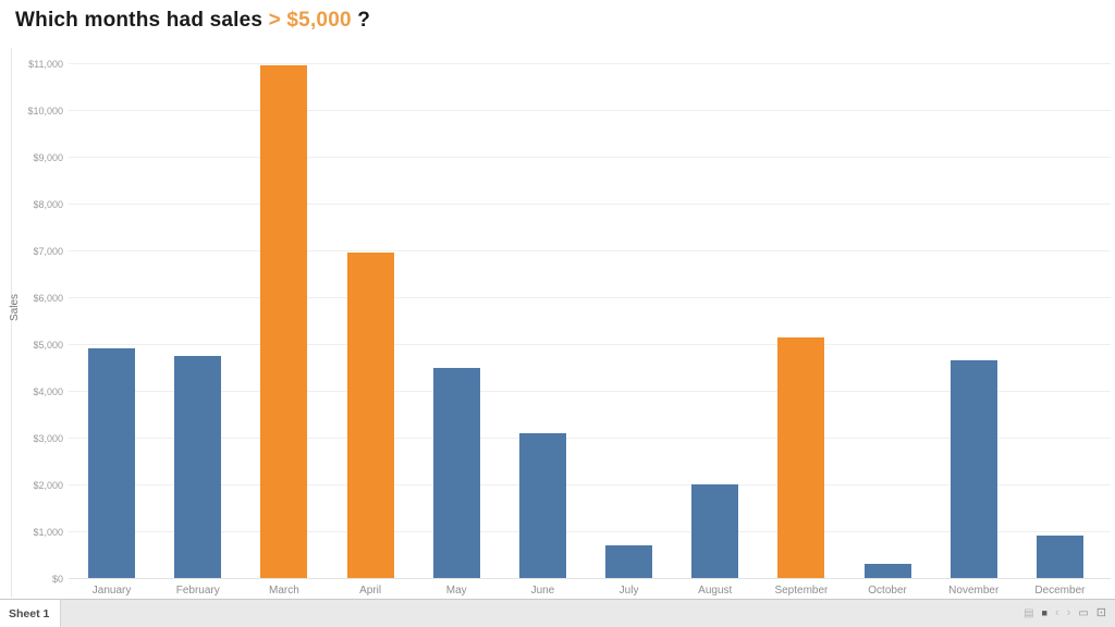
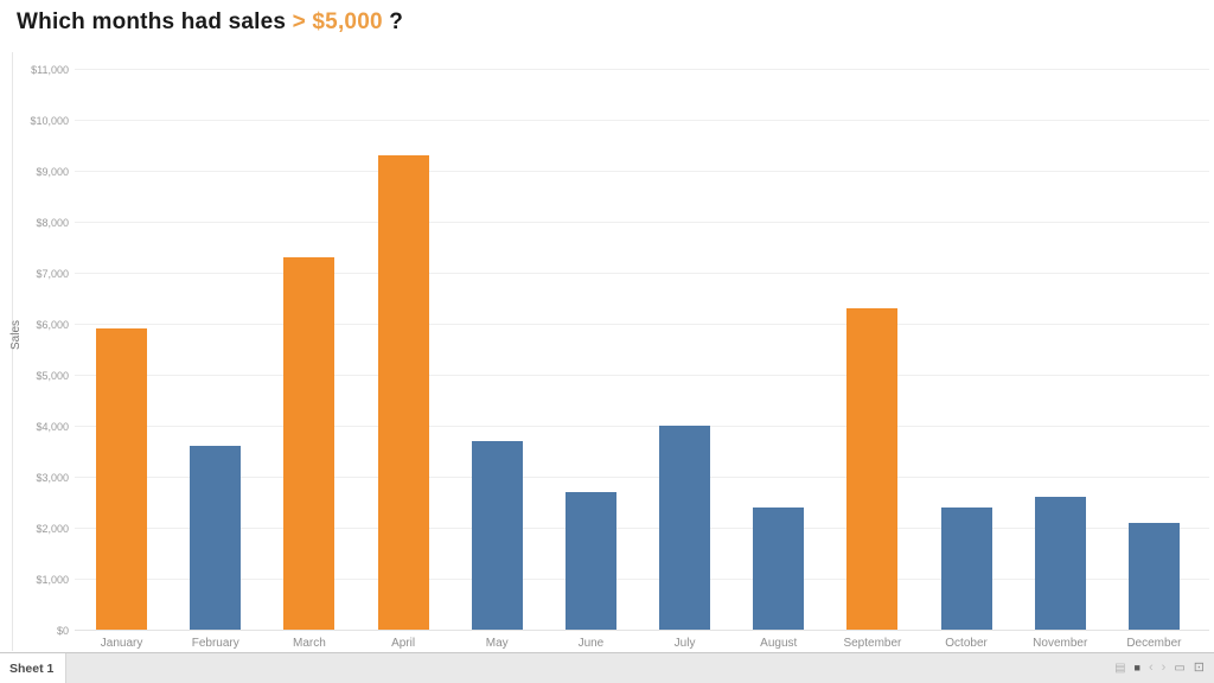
January: $4900 -> $5900
February: $4800 -> $3600
March: $11000 -> $7300
April: $7000 -> $9300
May: $4500 -> $3700
June: $3100 -> $2700
July: $700 -> $4000
August: $2000 -> $2400
September: $5200 -> $6300
October: $300 -> $2400
November: $4600 -> $2600
December: $900 -> $2100
